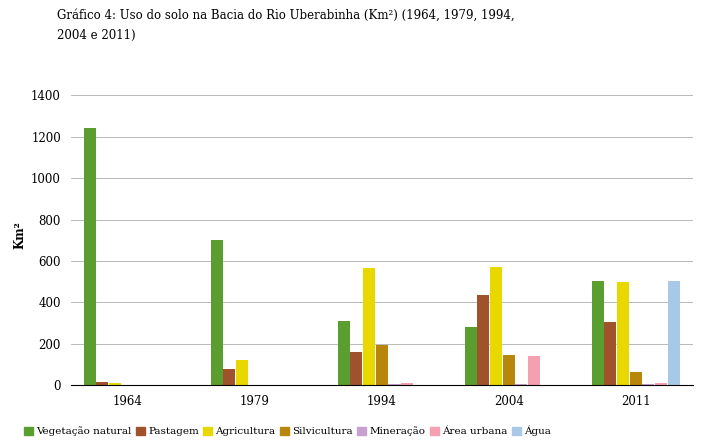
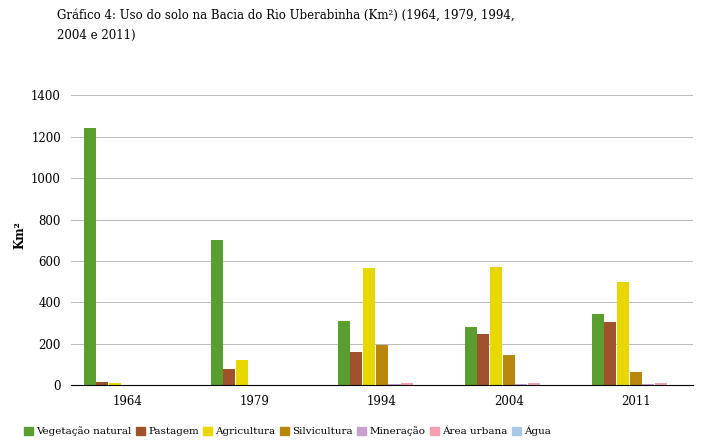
Pastagem/2004: 435 -> 248
Área urbana/2004: 140 -> 12
Vegetação natural/2011: 505 -> 345
Água/2011: 505 -> 2
